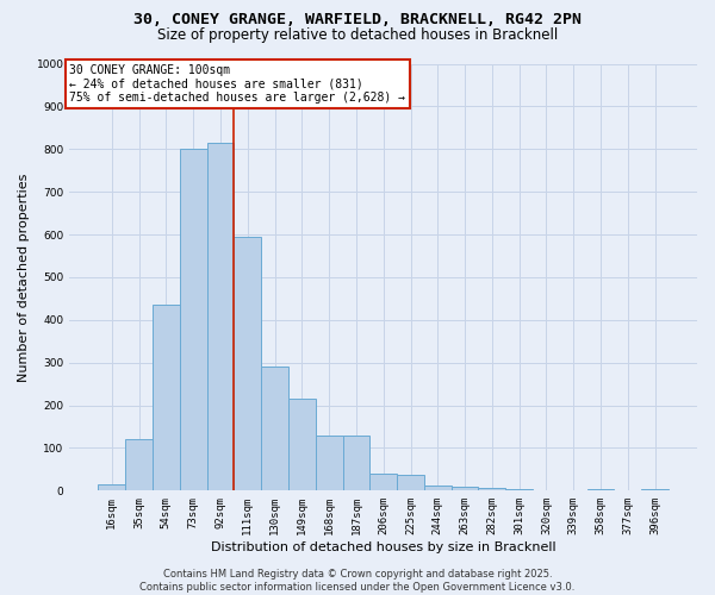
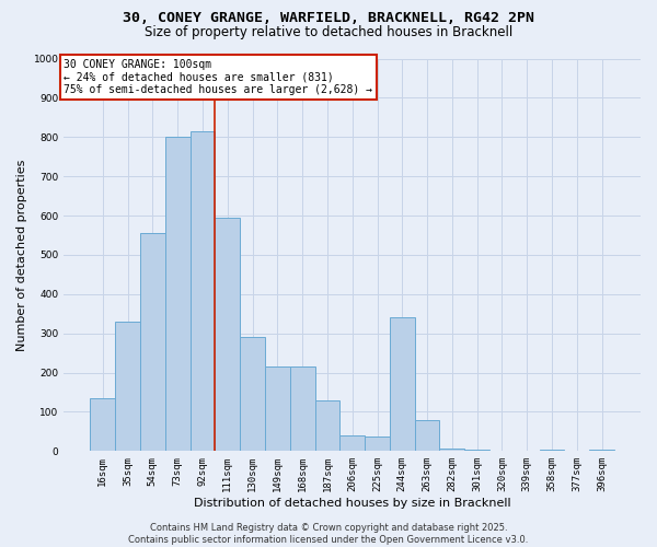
16sqm: 15 -> 135
35sqm: 120 -> 330
54sqm: 435 -> 555
168sqm: 130 -> 215
244sqm: 12 -> 340
263sqm: 10 -> 80
